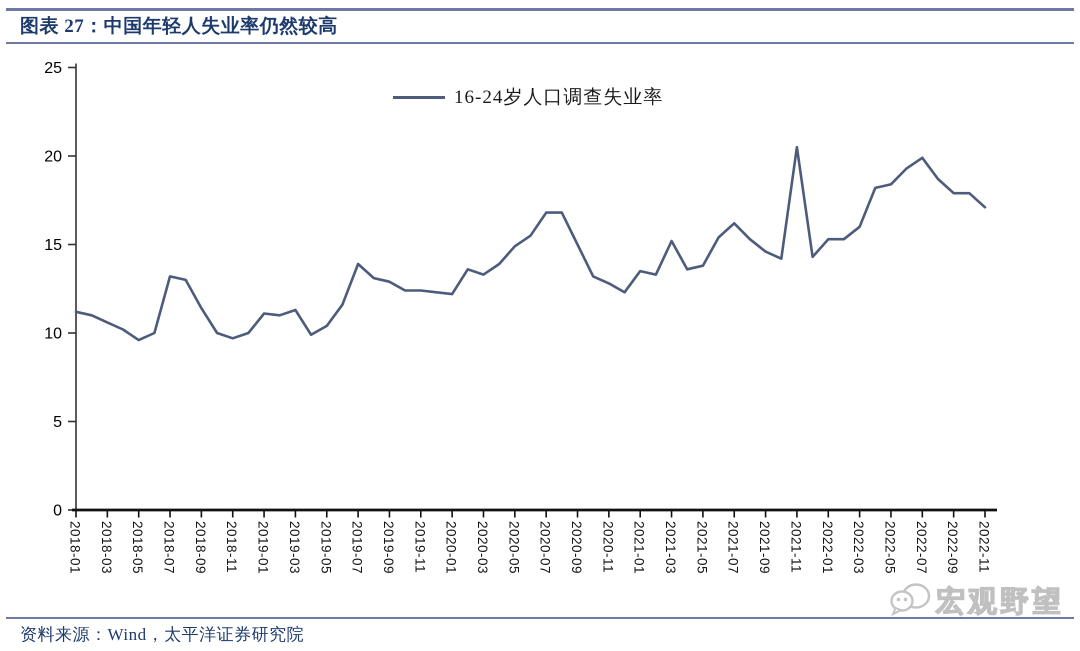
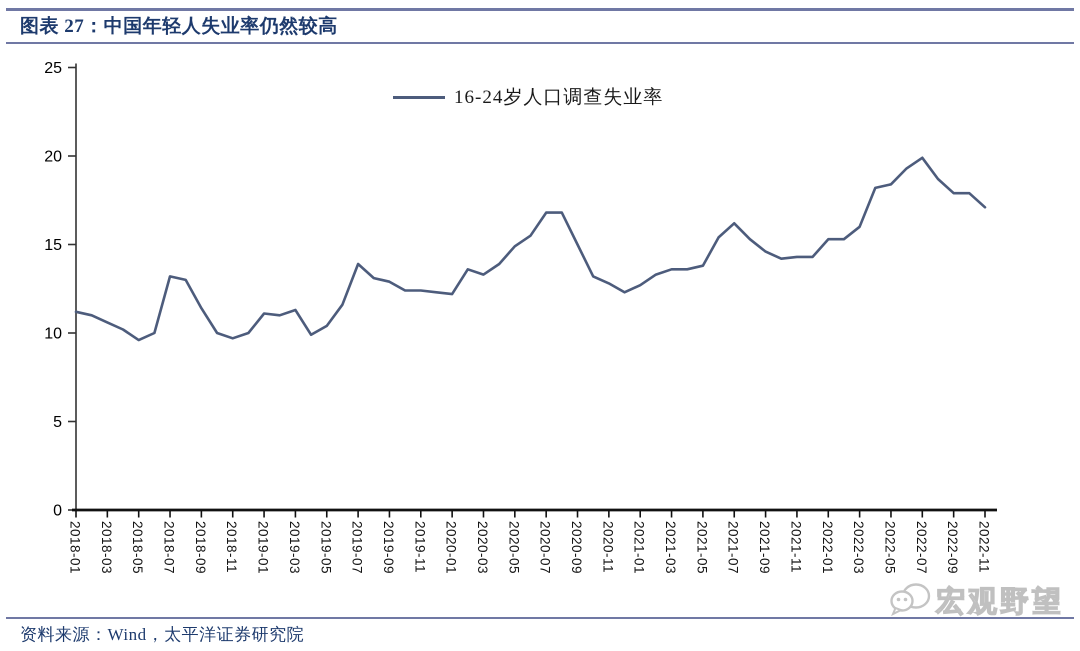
2021-01: 13.5 -> 12.7
2021-03: 15.2 -> 13.6
2021-11: 20.5 -> 14.3
